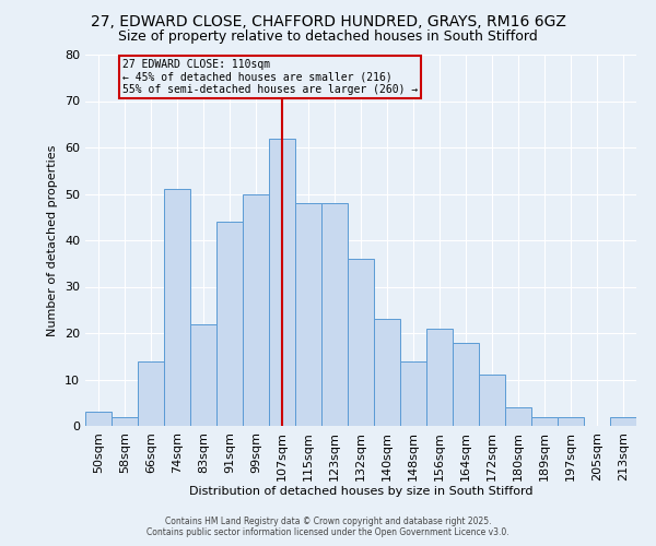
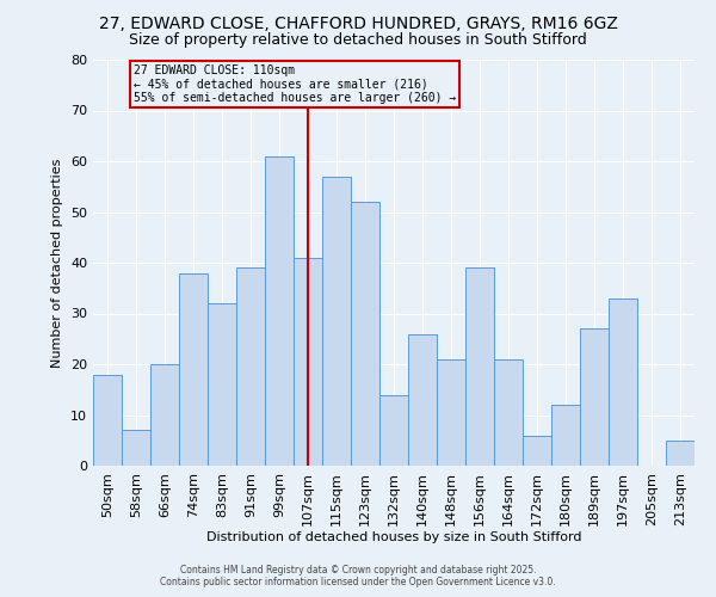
50sqm: 3 -> 18
58sqm: 2 -> 7
66sqm: 14 -> 20
74sqm: 51 -> 38
83sqm: 22 -> 32
91sqm: 44 -> 39
99sqm: 50 -> 61
107sqm: 62 -> 41
115sqm: 48 -> 57
123sqm: 48 -> 52
132sqm: 36 -> 14
140sqm: 23 -> 26
148sqm: 14 -> 21
156sqm: 21 -> 39
164sqm: 18 -> 21
172sqm: 11 -> 6
180sqm: 4 -> 12
189sqm: 2 -> 27
197sqm: 2 -> 33
213sqm: 2 -> 5
